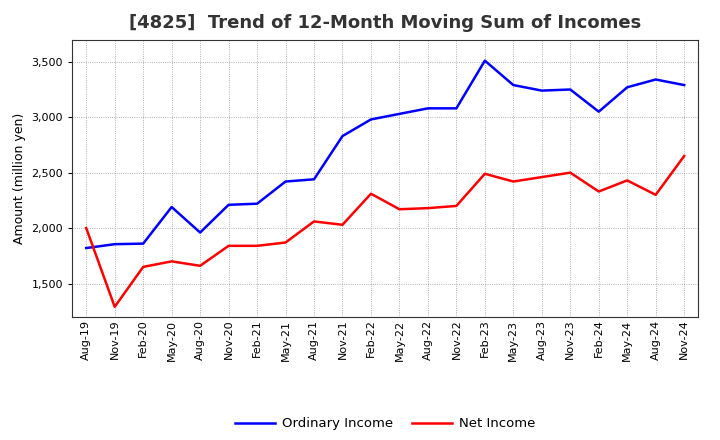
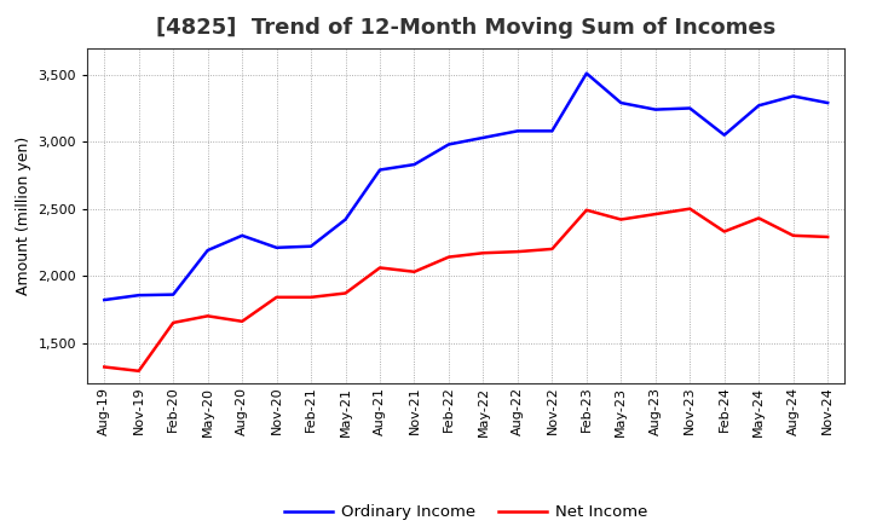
Net Income/Aug-19: 2,000 -> 1,320
Ordinary Income/Aug-20: 1,960 -> 2,300
Ordinary Income/Aug-21: 2,440 -> 2,790
Net Income/Feb-22: 2,310 -> 2,140
Net Income/Nov-24: 2,650 -> 2,290
